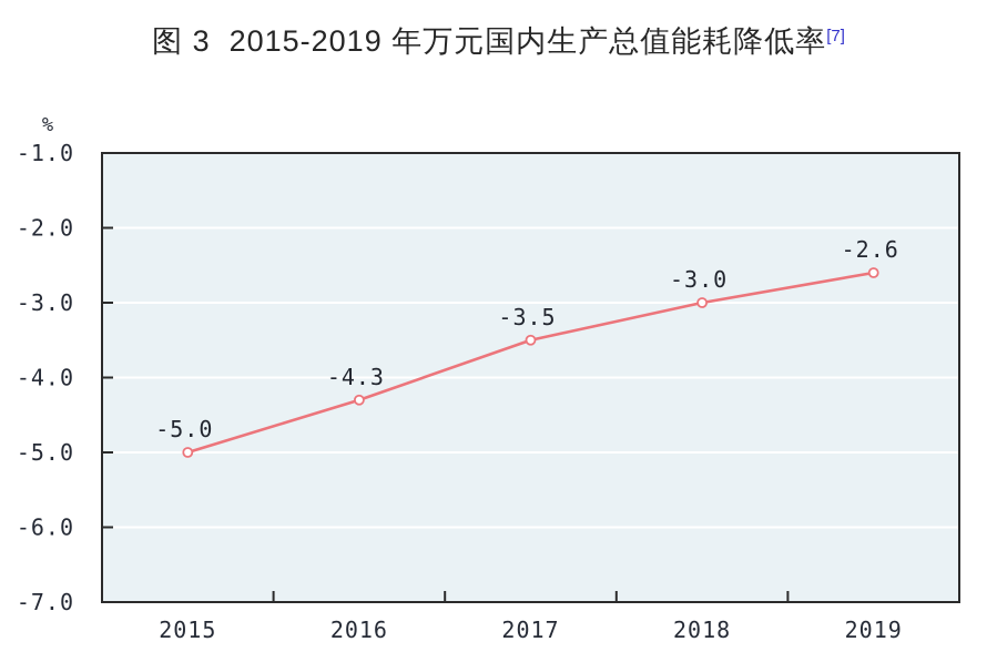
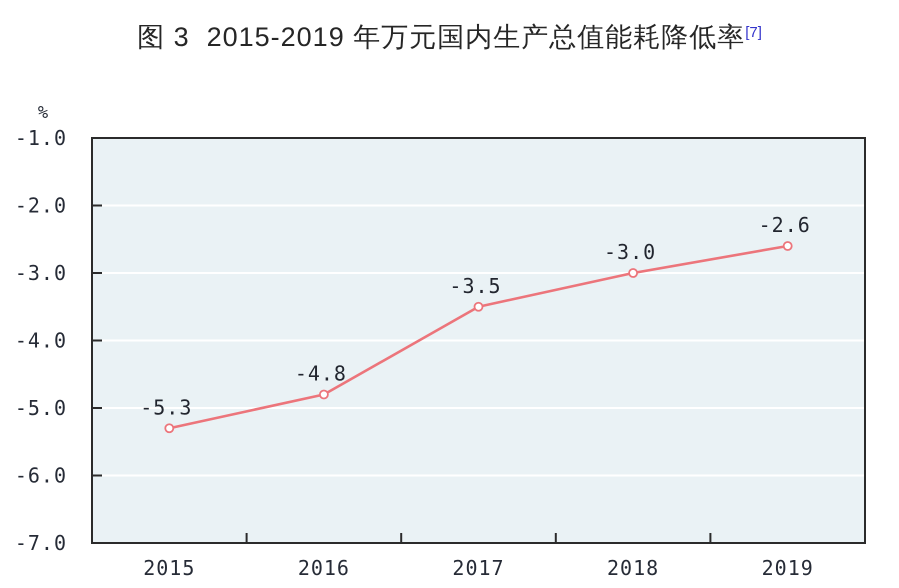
2015: -5.0 -> -5.3
2016: -4.3 -> -4.8
